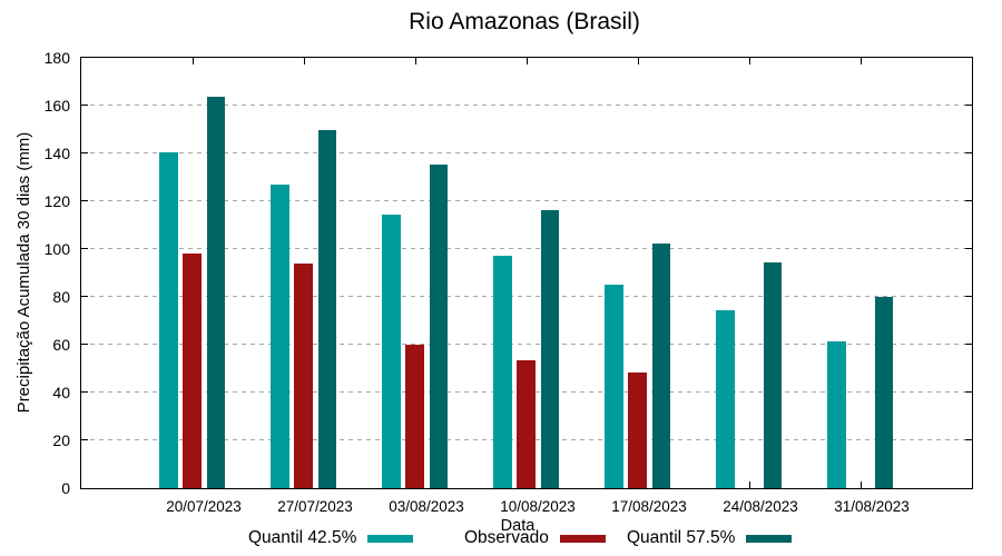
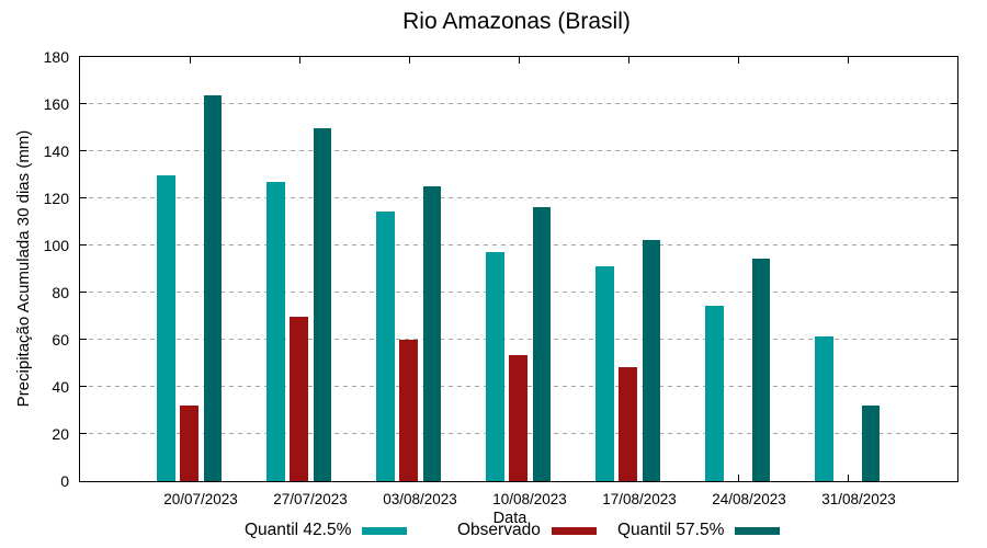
Quantil 42.5%/20/07/2023: 140 -> 130
Observado/20/07/2023: 98 -> 32
Observado/27/07/2023: 94 -> 70
Quantil 57.5%/03/08/2023: 136 -> 125
Quantil 42.5%/17/08/2023: 85 -> 91
Quantil 57.5%/31/08/2023: 80 -> 32
